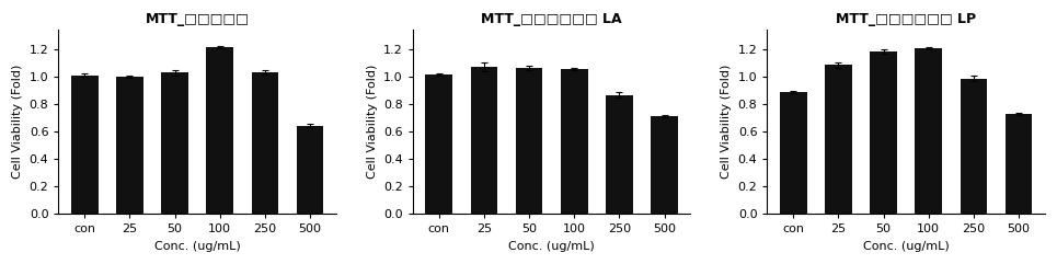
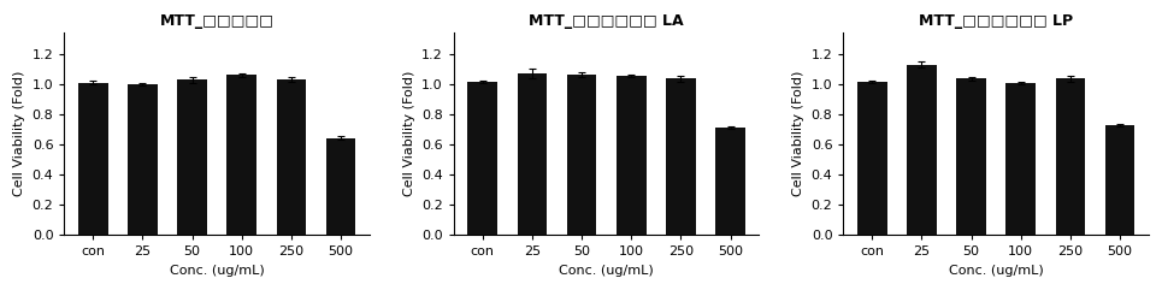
MTT_□□□□□/100: 1.22 -> 1.06
MTT_□□□□□□ LA/250: 0.87 -> 1.04
MTT_□□□□□□ LP/con: 0.89 -> 1.02
MTT_□□□□□□ LP/25: 1.09 -> 1.14
MTT_□□□□□□ LP/50: 1.19 -> 1.04
MTT_□□□□□□ LP/100: 1.21 -> 1.01
MTT_□□□□□□ LP/250: 0.99 -> 1.04
